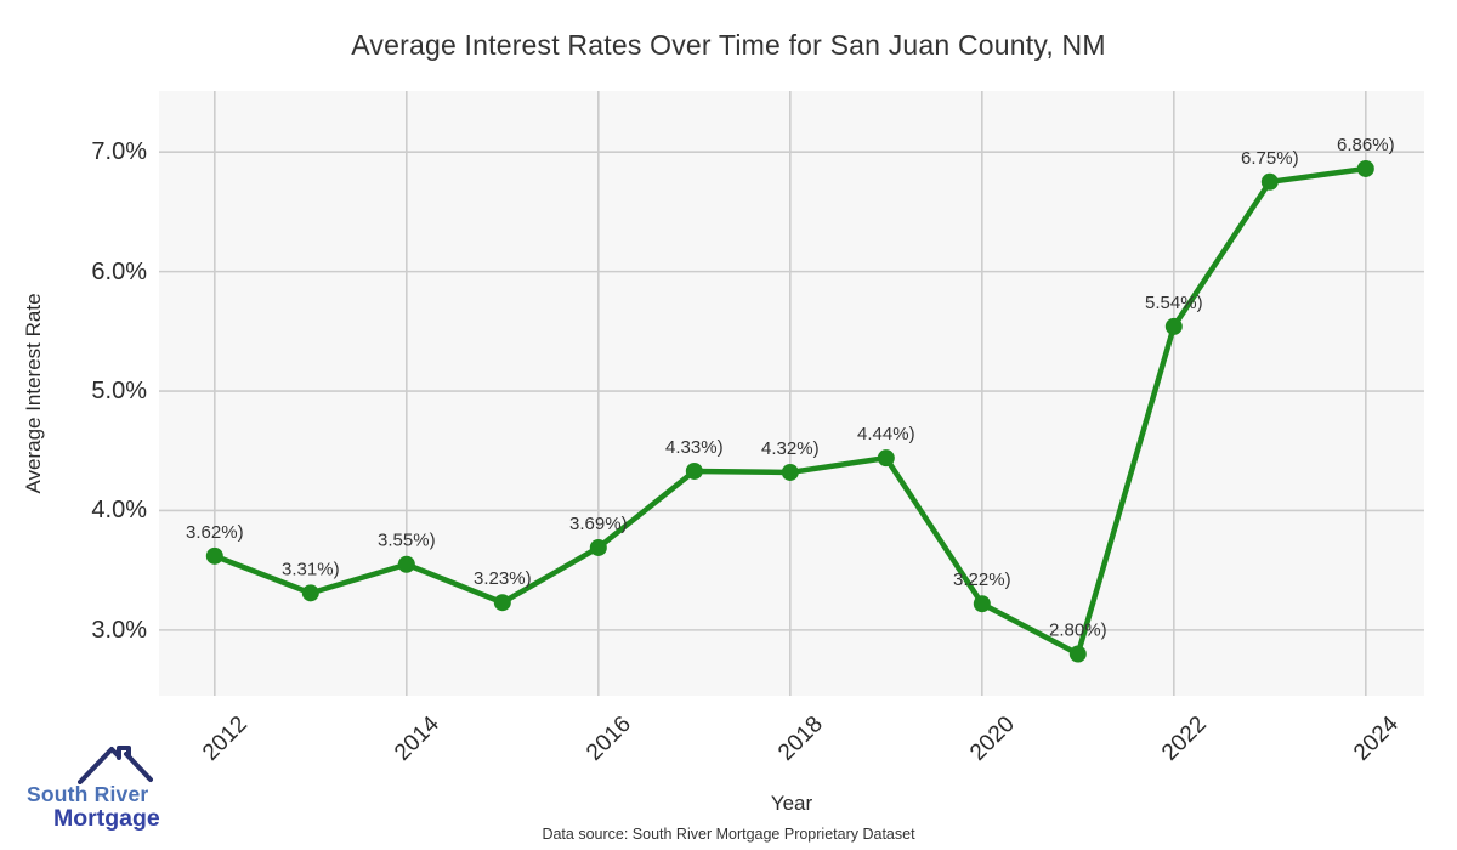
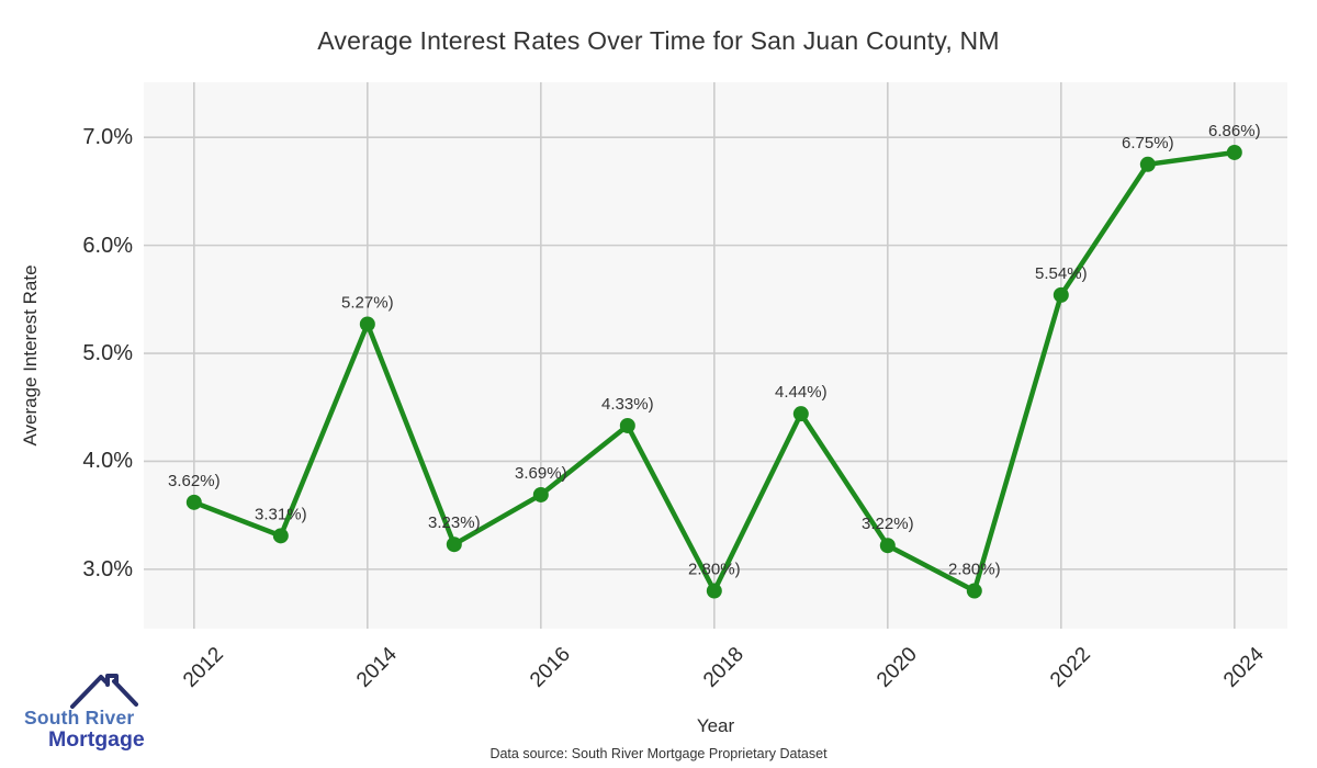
2014: 3.55% -> 5.27%
2018: 4.32% -> 2.80%
